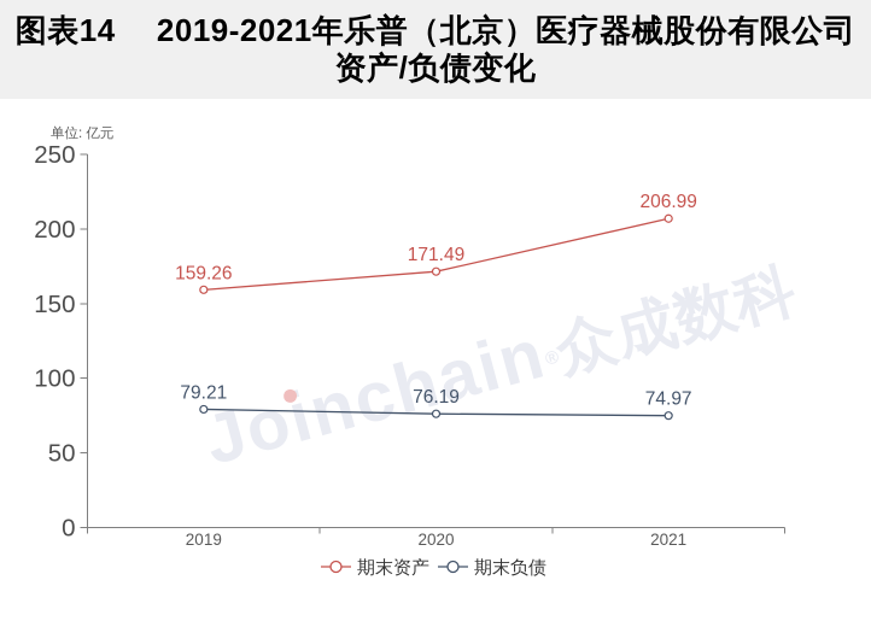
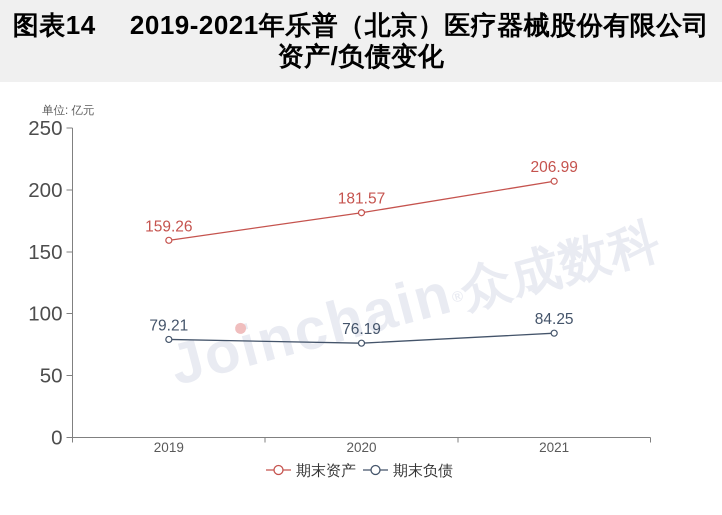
期末资产/2020: 171.49 -> 181.57
期末负债/2021: 74.97 -> 84.25
